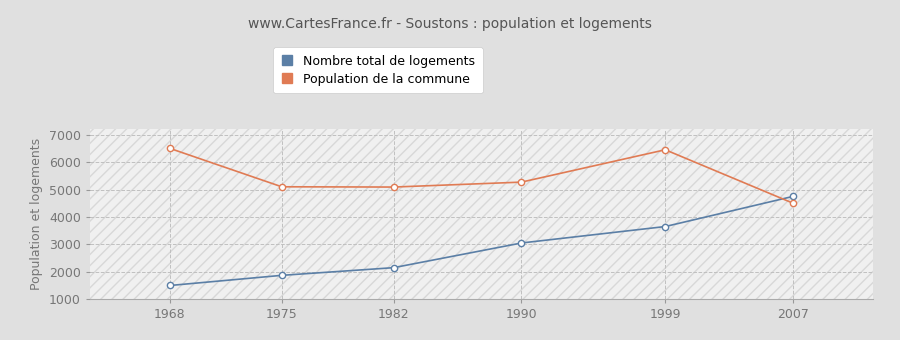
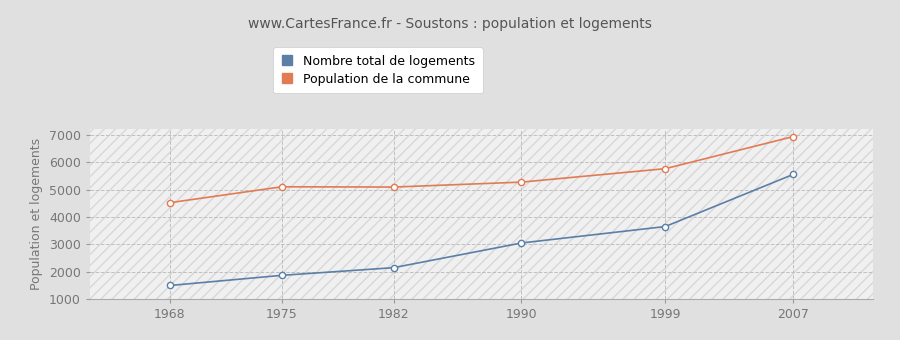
Population de la commune/1968: 6500 -> 4520
Population de la commune/1999: 6450 -> 5760
Nombre total de logements/2007: 4750 -> 5550
Population de la commune/2007: 4500 -> 6930
